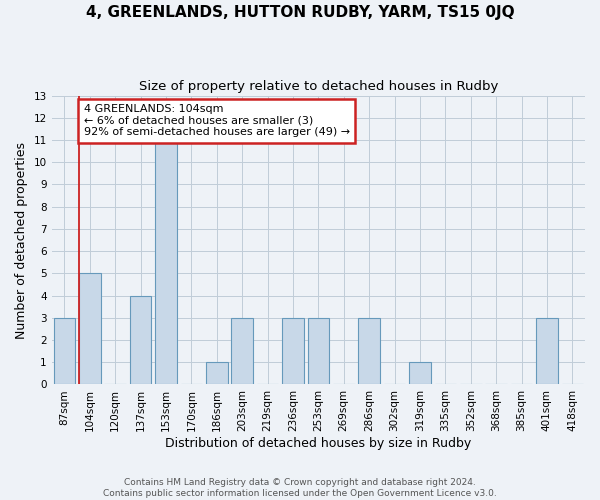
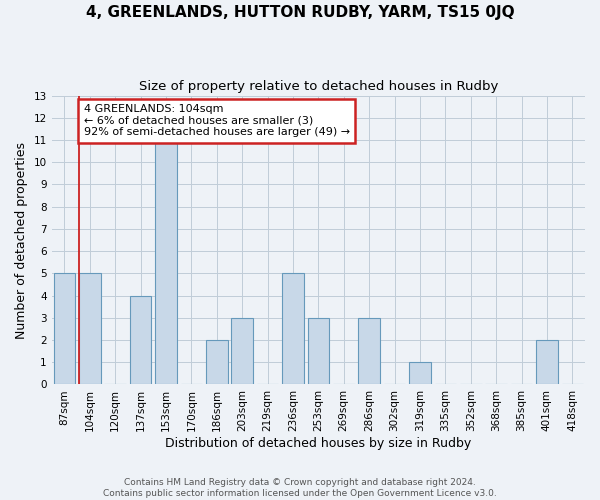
87sqm: 3 -> 5
186sqm: 1 -> 2
236sqm: 3 -> 5
401sqm: 3 -> 2
